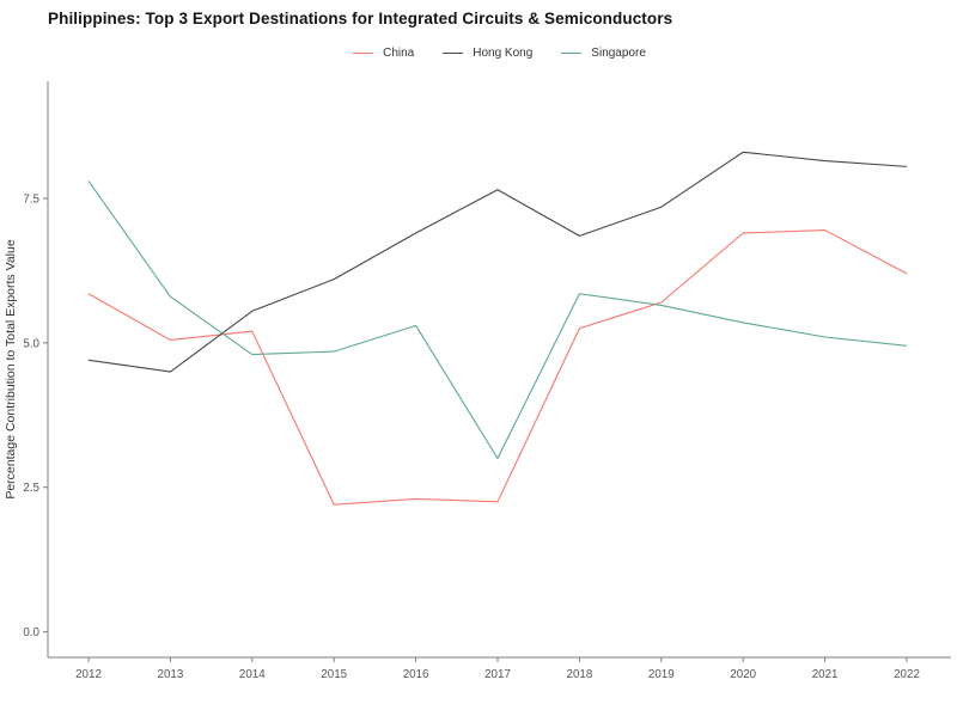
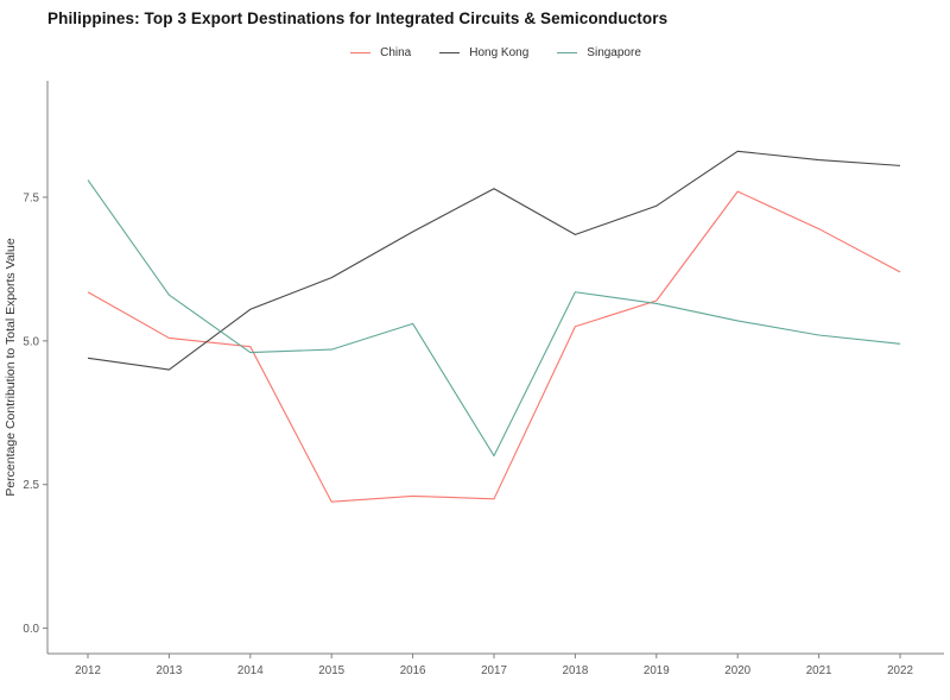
China/2014: 5.2 -> 4.9
China/2020: 6.9 -> 7.6
